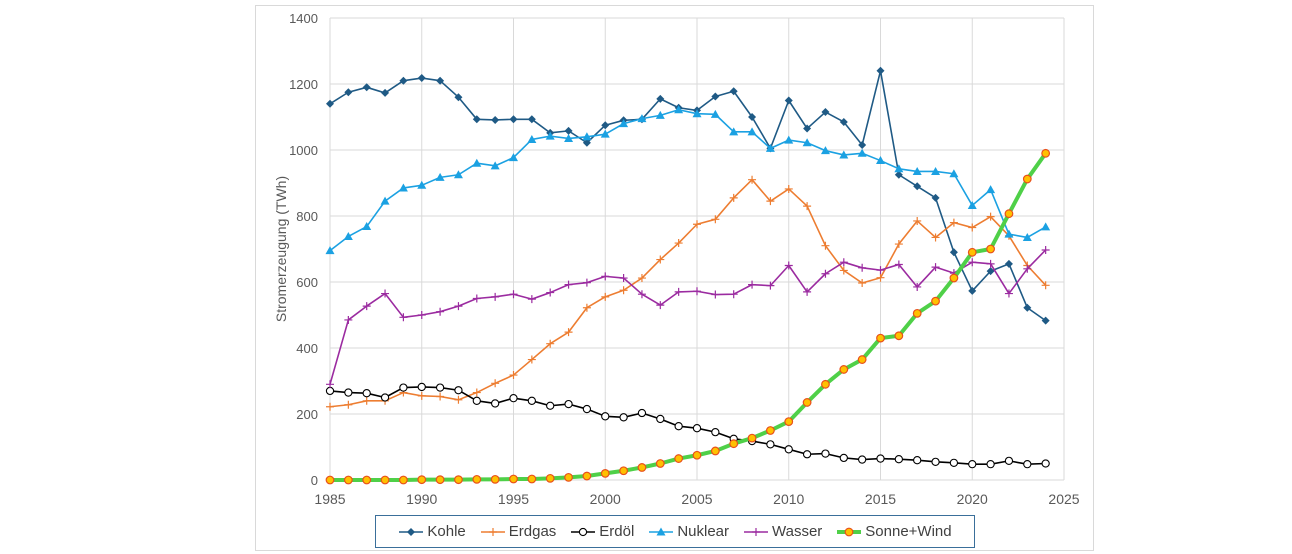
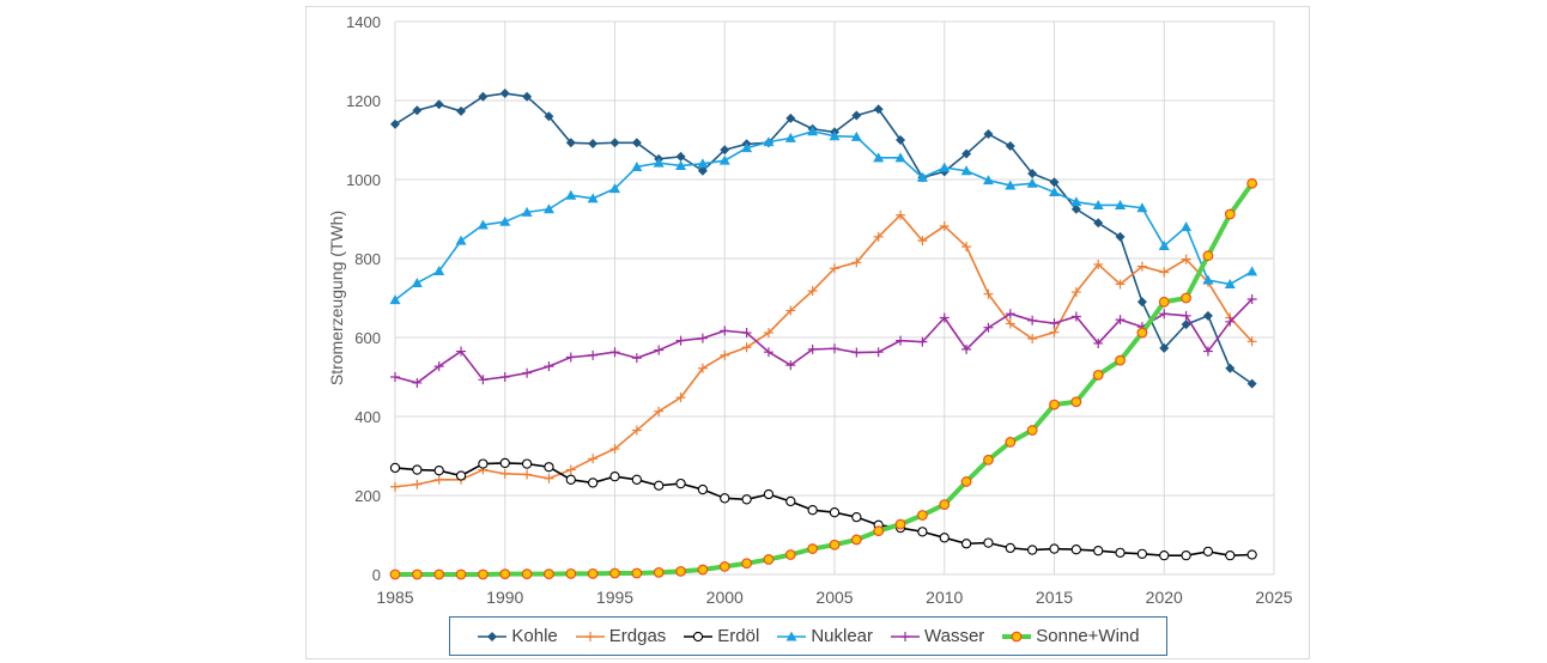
Wasser/1985: 290 -> 500
Kohle/2010: 1150 -> 1020
Kohle/2015: 1240 -> 990
